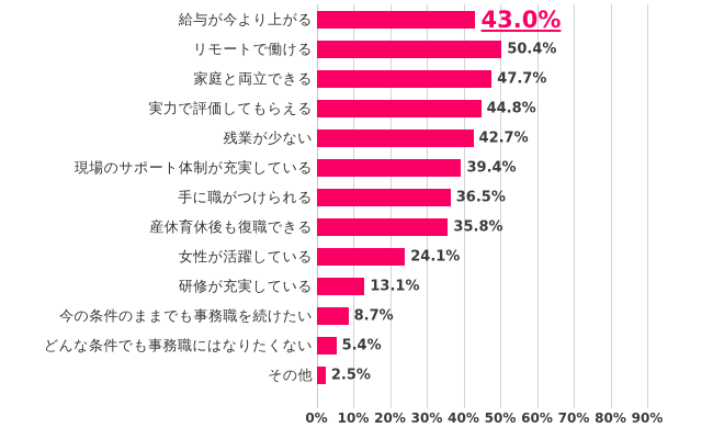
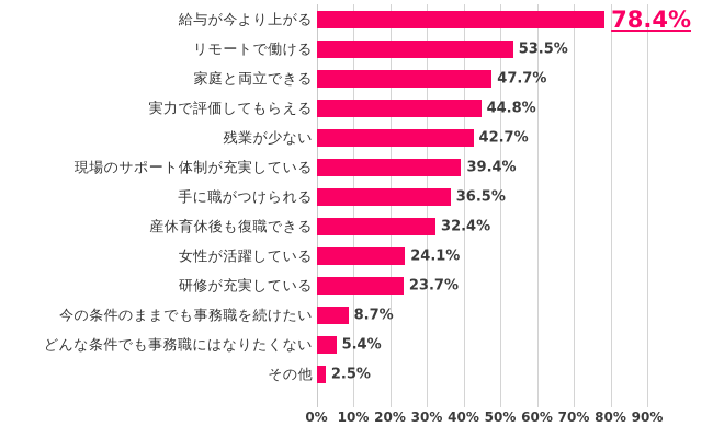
給与が今より上がる: 43.0% -> 78.4%
リモートで働ける: 50.4% -> 53.5%
産休育休後も復職できる: 35.8% -> 32.4%
研修が充実している: 13.1% -> 23.7%
